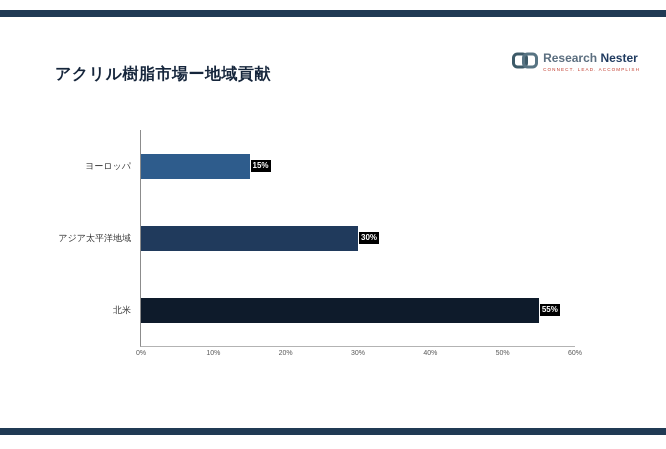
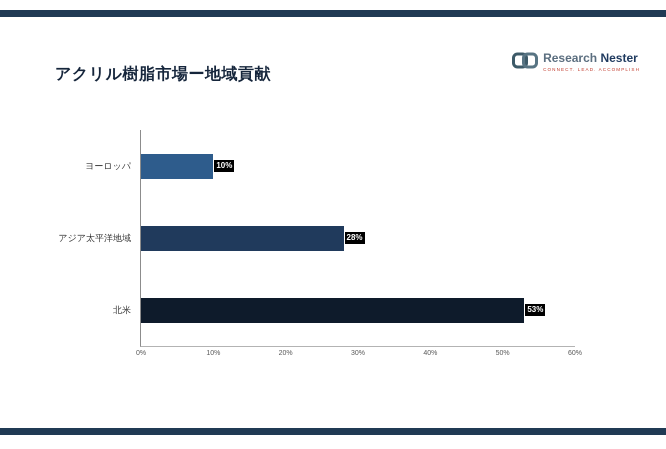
ヨーロッパ: 15% -> 10%
アジア太平洋地域: 30% -> 28%
北米: 55% -> 53%
